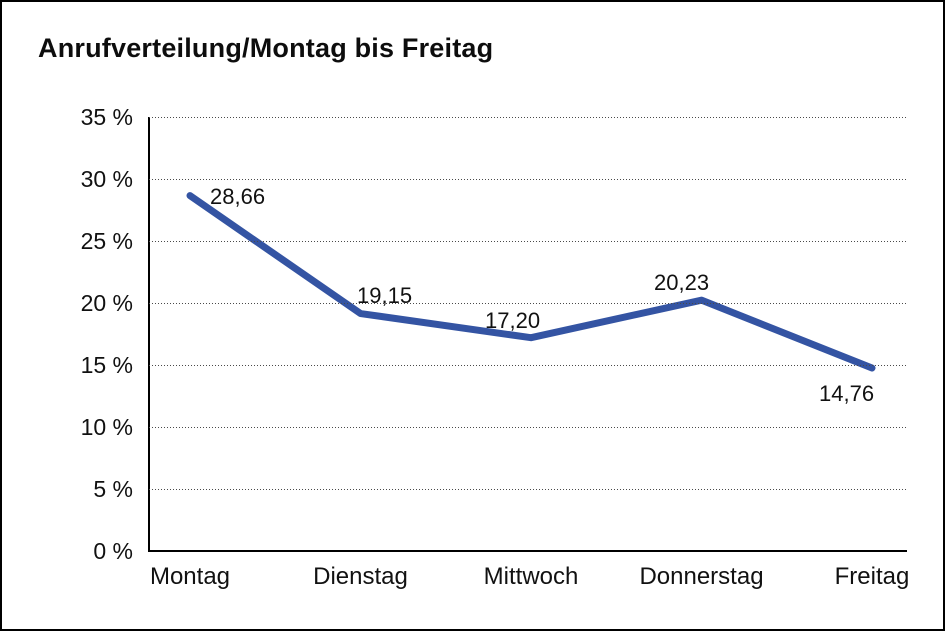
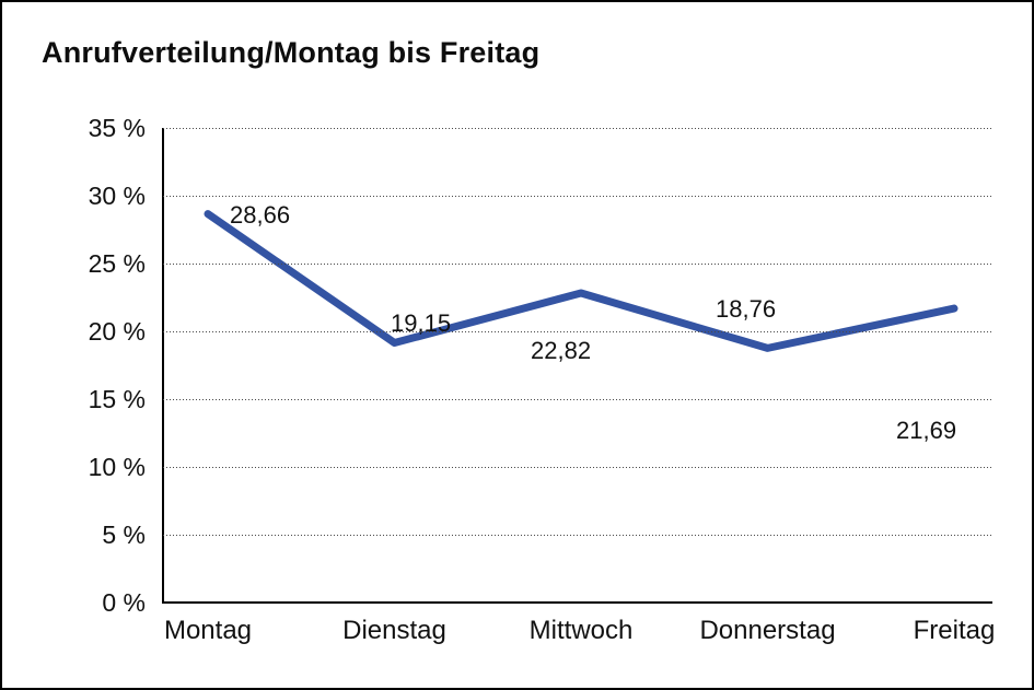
Mittwoch: 17,20 -> 22,82
Donnerstag: 20,23 -> 18,76
Freitag: 14,76 -> 21,69
